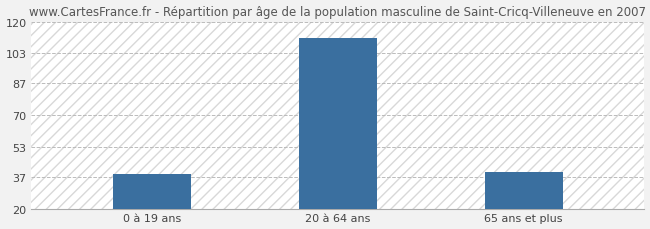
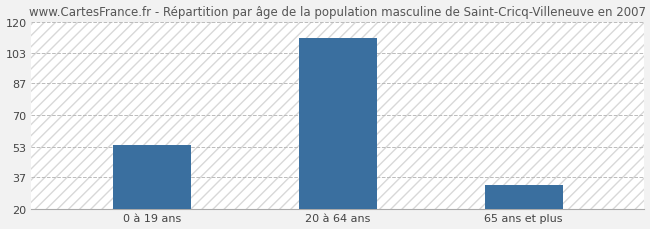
0 à 19 ans: 39 -> 54
65 ans et plus: 40 -> 33
